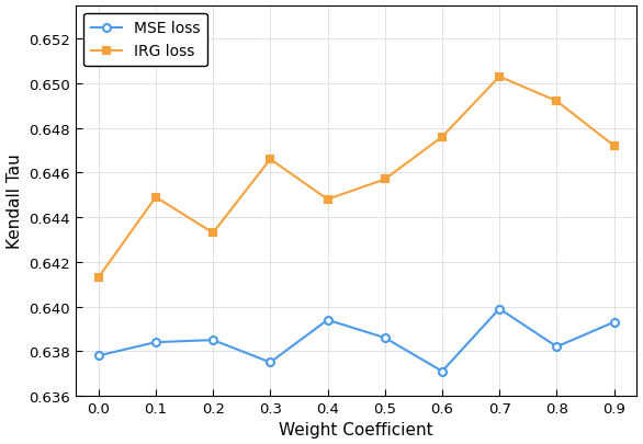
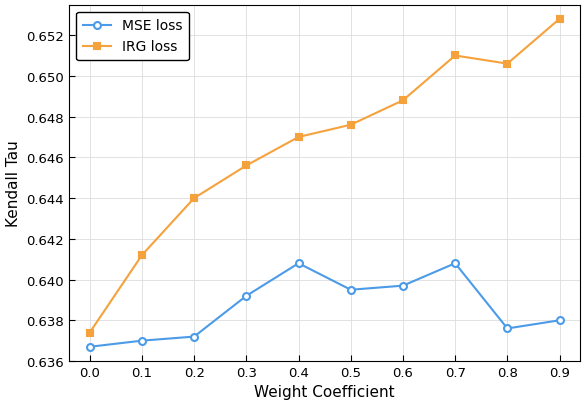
MSE loss/0.0: 0.6378 -> 0.6367
IRG loss/0.0: 0.6413 -> 0.6374
MSE loss/0.1: 0.6384 -> 0.6370
IRG loss/0.1: 0.6449 -> 0.6412
MSE loss/0.2: 0.6385 -> 0.6372
IRG loss/0.2: 0.6433 -> 0.6440
MSE loss/0.3: 0.6375 -> 0.6392
IRG loss/0.3: 0.6466 -> 0.6456
MSE loss/0.4: 0.6394 -> 0.6408
IRG loss/0.4: 0.6448 -> 0.6470
MSE loss/0.5: 0.6386 -> 0.6395
IRG loss/0.5: 0.6457 -> 0.6476
MSE loss/0.6: 0.6371 -> 0.6397
IRG loss/0.6: 0.6476 -> 0.6488
MSE loss/0.7: 0.6399 -> 0.6408
IRG loss/0.7: 0.6503 -> 0.6510
MSE loss/0.8: 0.6382 -> 0.6376
IRG loss/0.8: 0.6492 -> 0.6506
MSE loss/0.9: 0.6393 -> 0.6380
IRG loss/0.9: 0.6472 -> 0.6528
